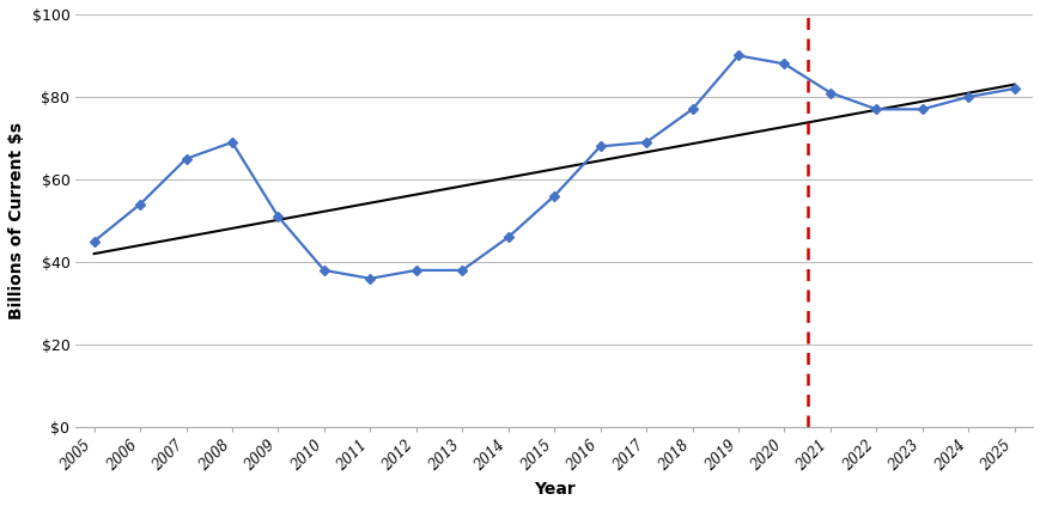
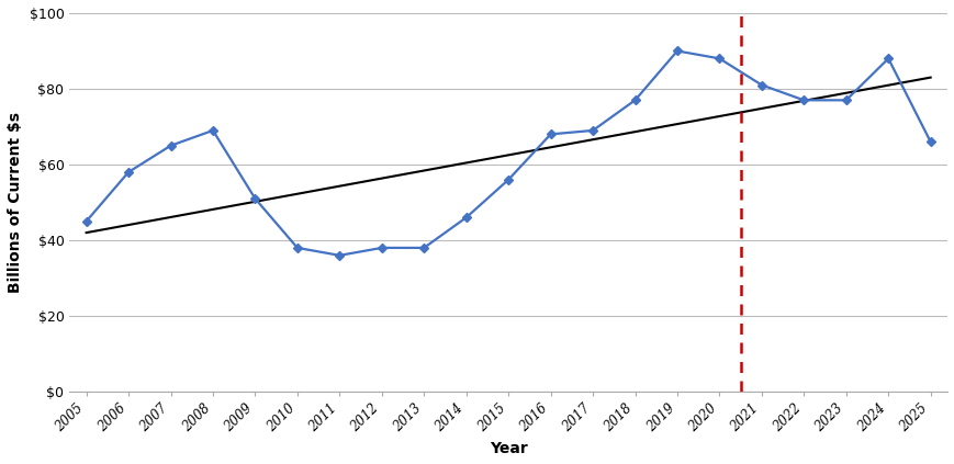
2006: $54 -> $58
2024: $80 -> $88
2025: $82 -> $66
